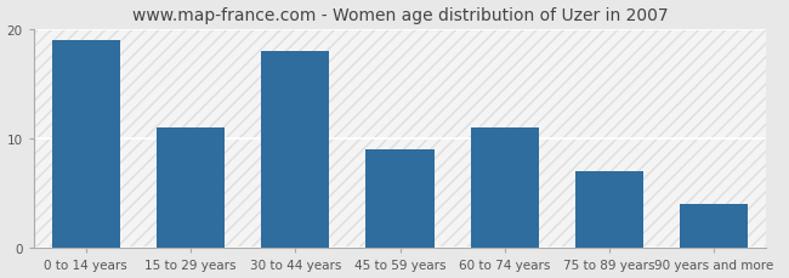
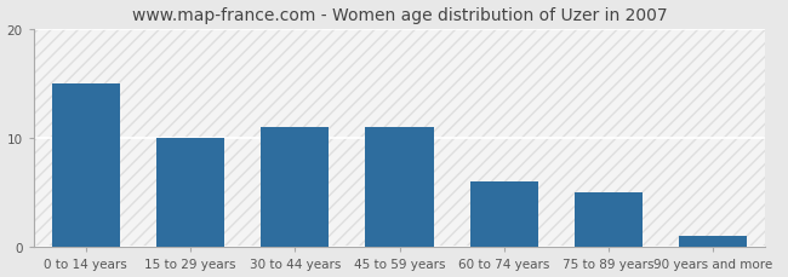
0 to 14 years: 19 -> 15
15 to 29 years: 11 -> 10
30 to 44 years: 18 -> 11
45 to 59 years: 9 -> 11
60 to 74 years: 11 -> 6
75 to 89 years: 7 -> 5
90 years and more: 4 -> 1
